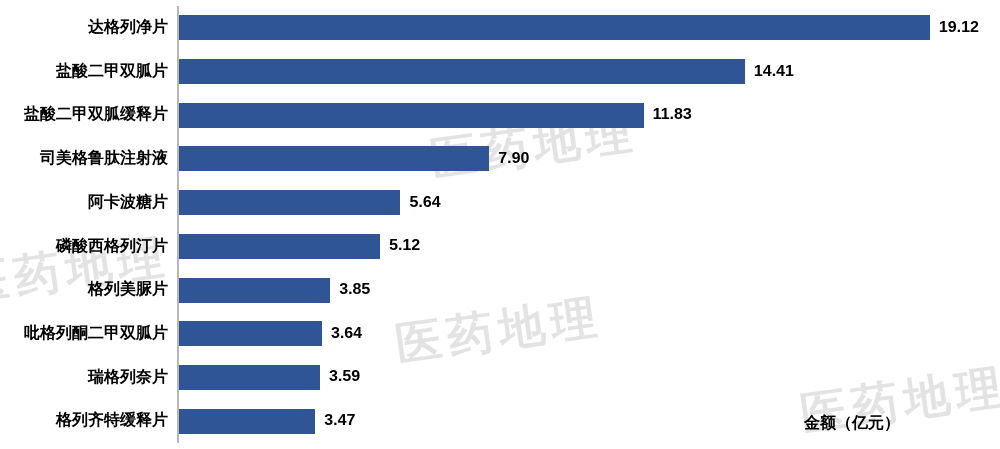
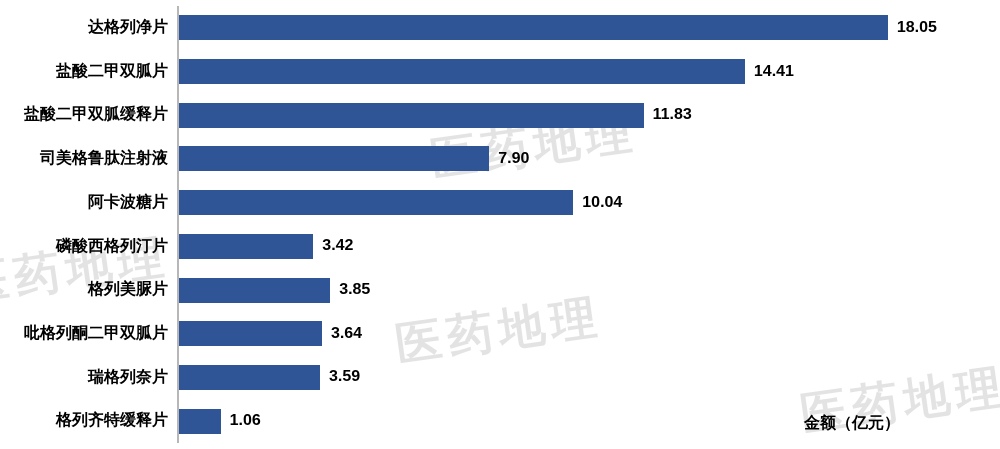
达格列净片: 19.12 -> 18.05
阿卡波糖片: 5.64 -> 10.04
磷酸西格列汀片: 5.12 -> 3.42
格列齐特缓释片: 3.47 -> 1.06
